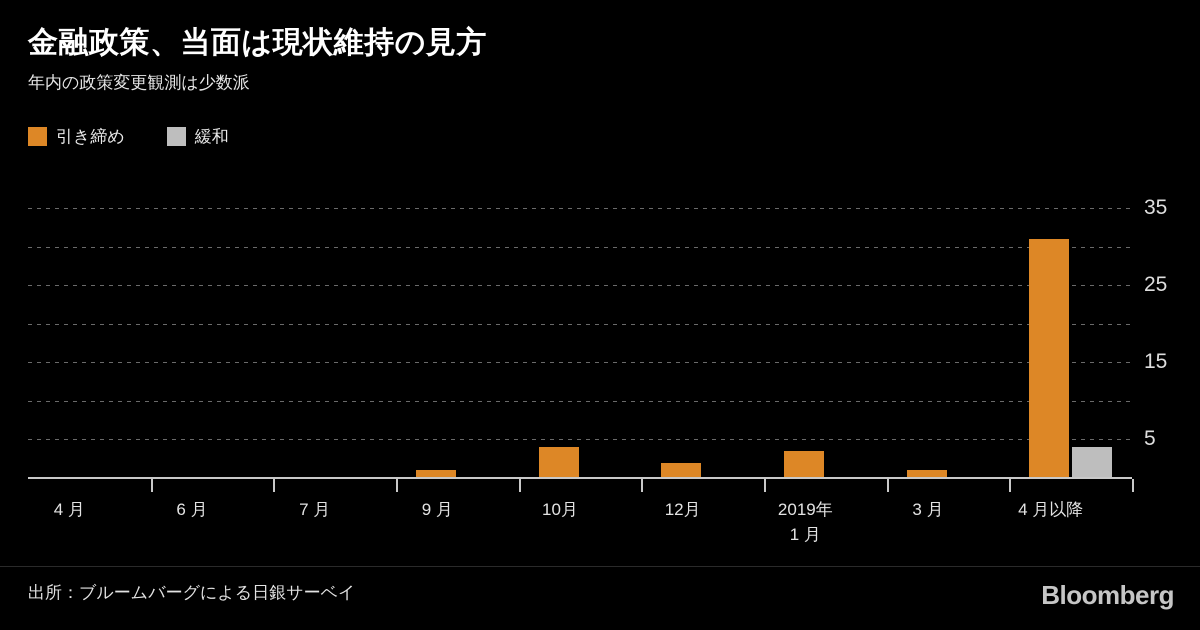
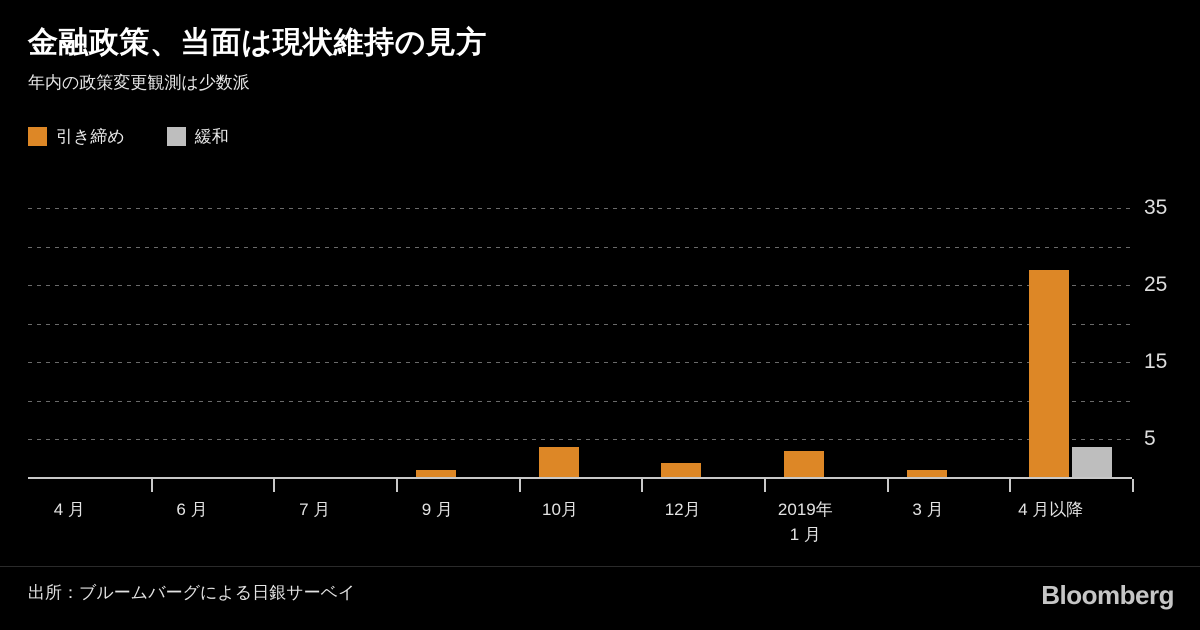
引き締め/4 月以降: 31 -> 27
